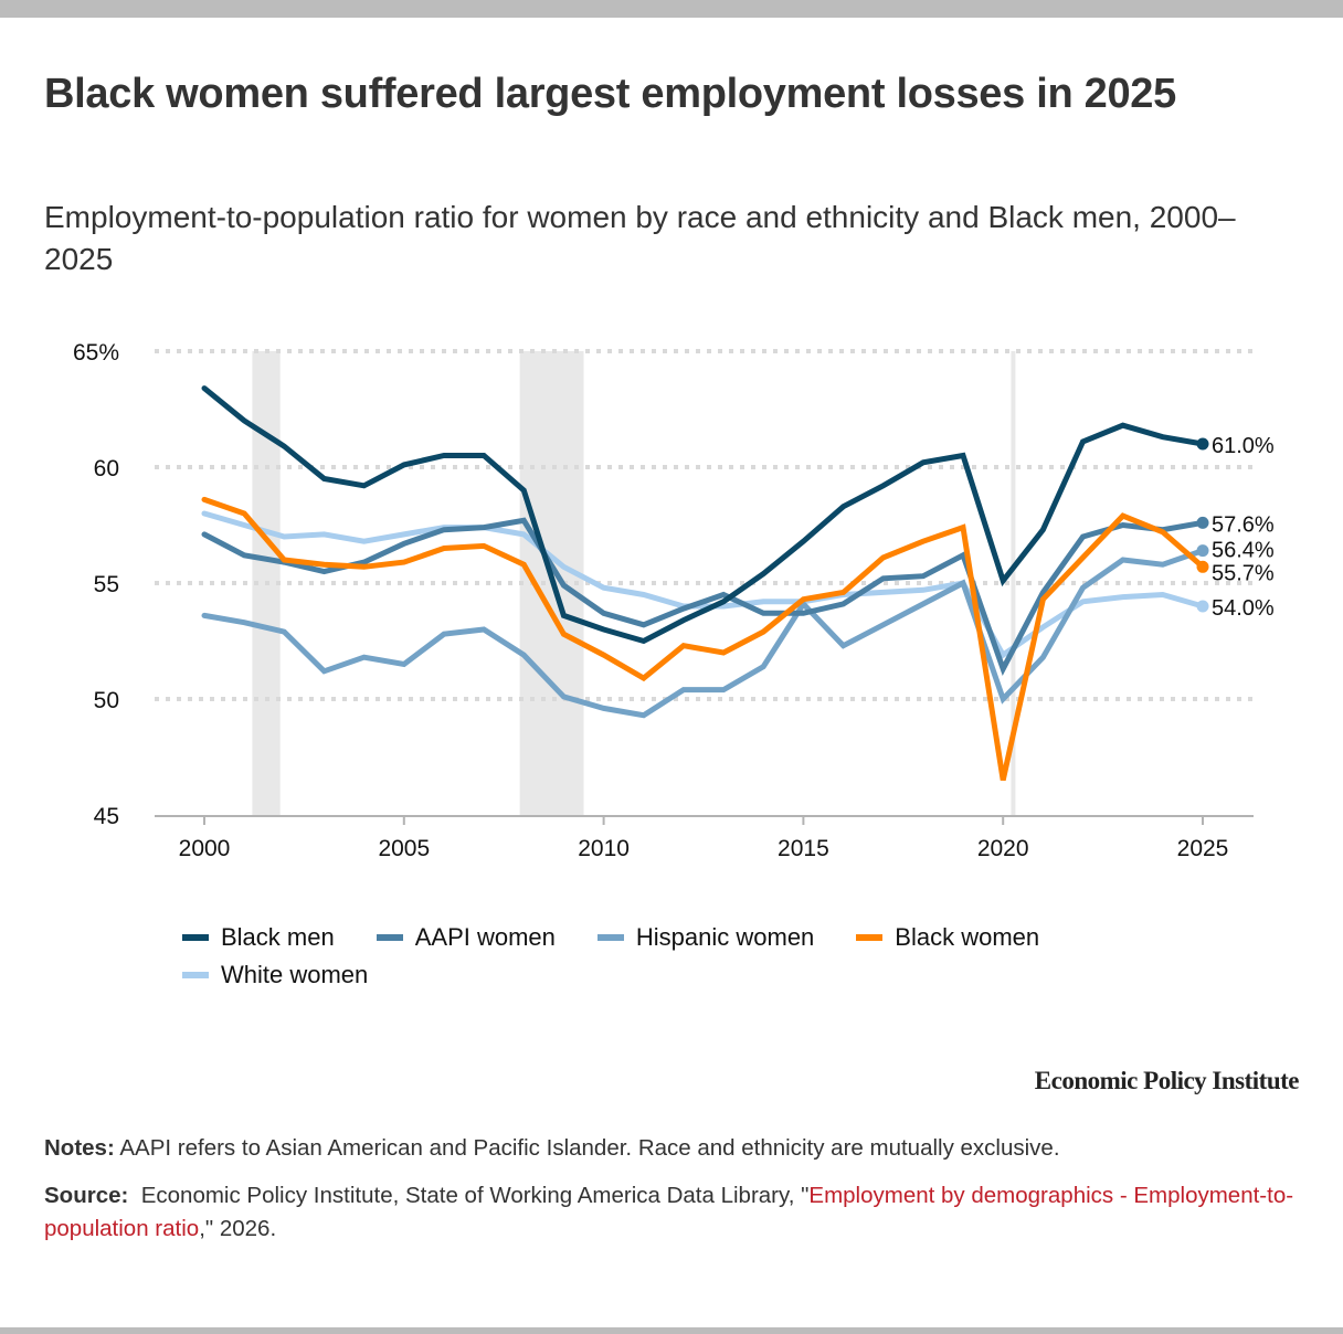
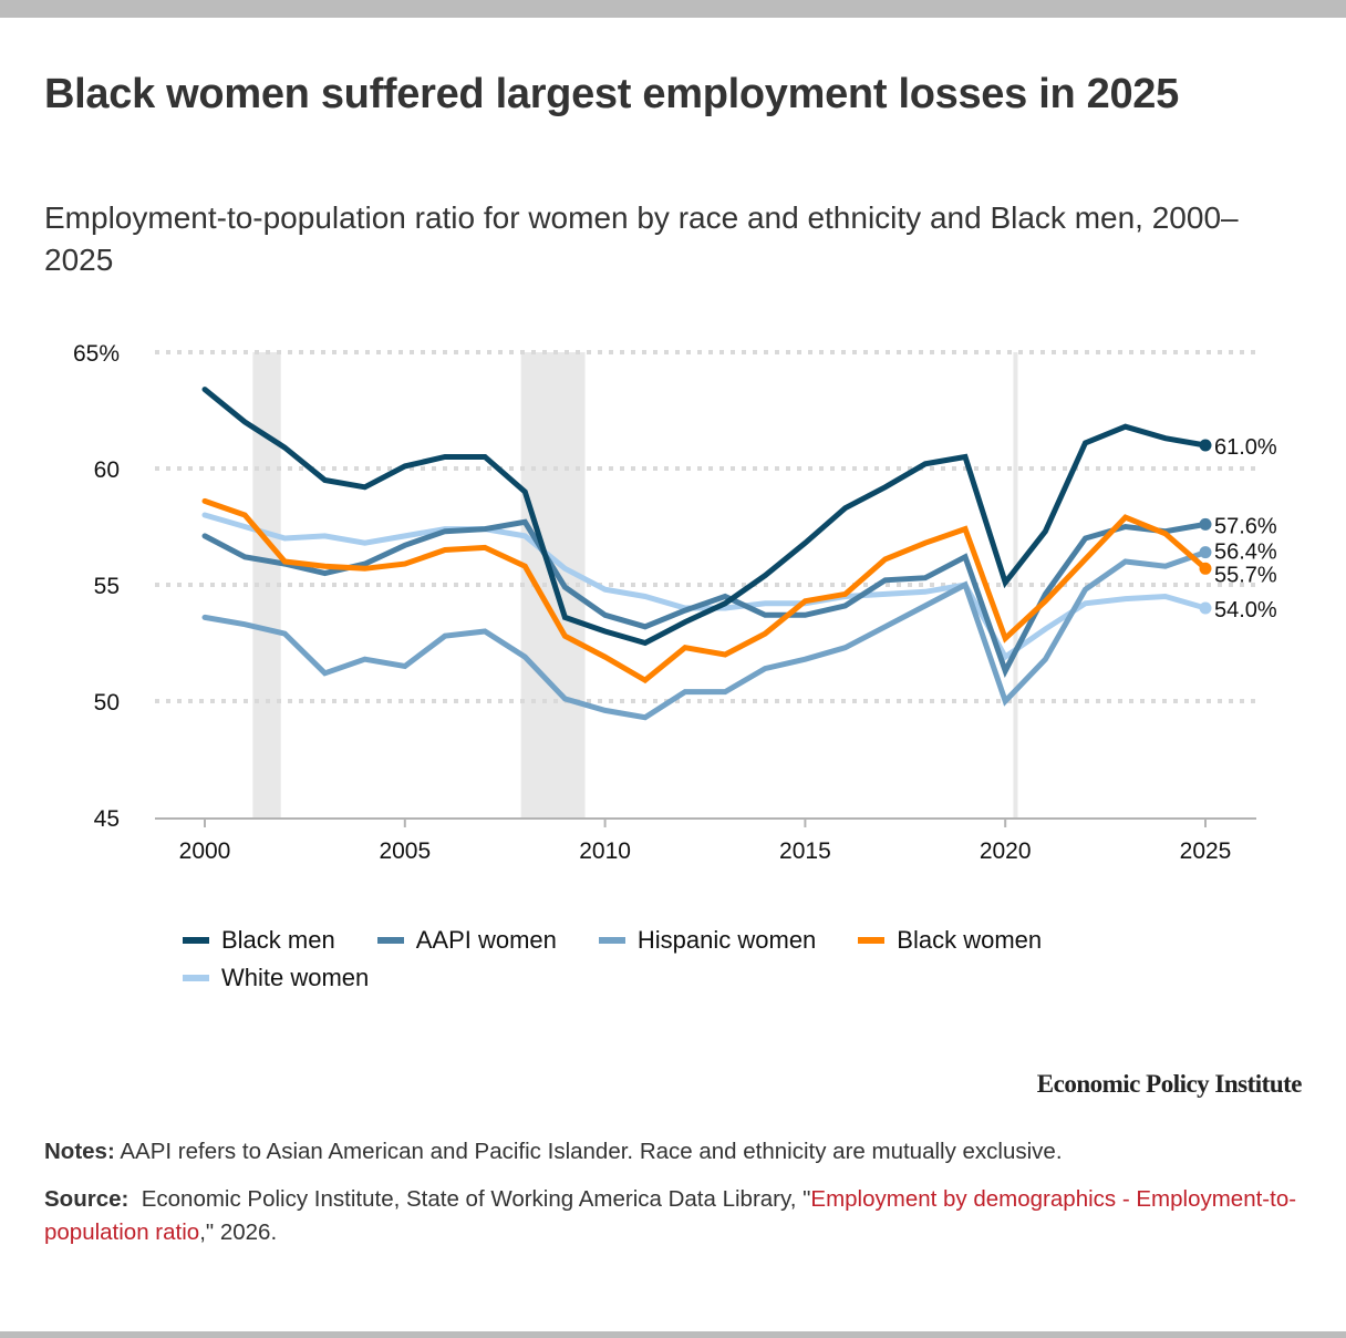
Hispanic women/2015: 54.1% -> 51.8%
Black women/2020: 46.5% -> 52.7%
